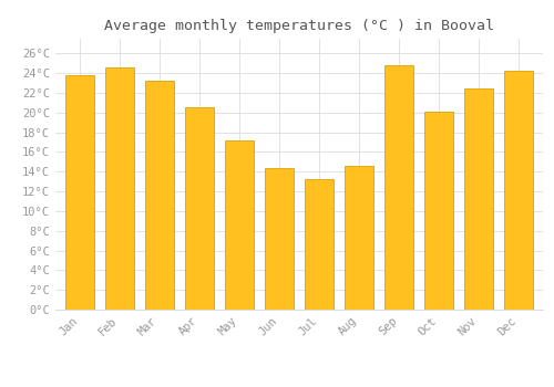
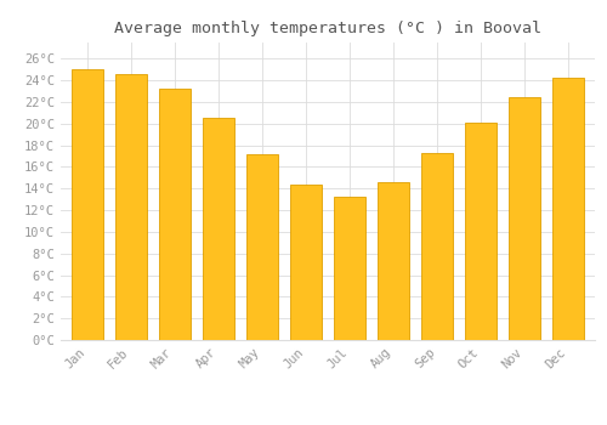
Jan: 23.8°C -> 25.0°C
Sep: 24.8°C -> 17.3°C
